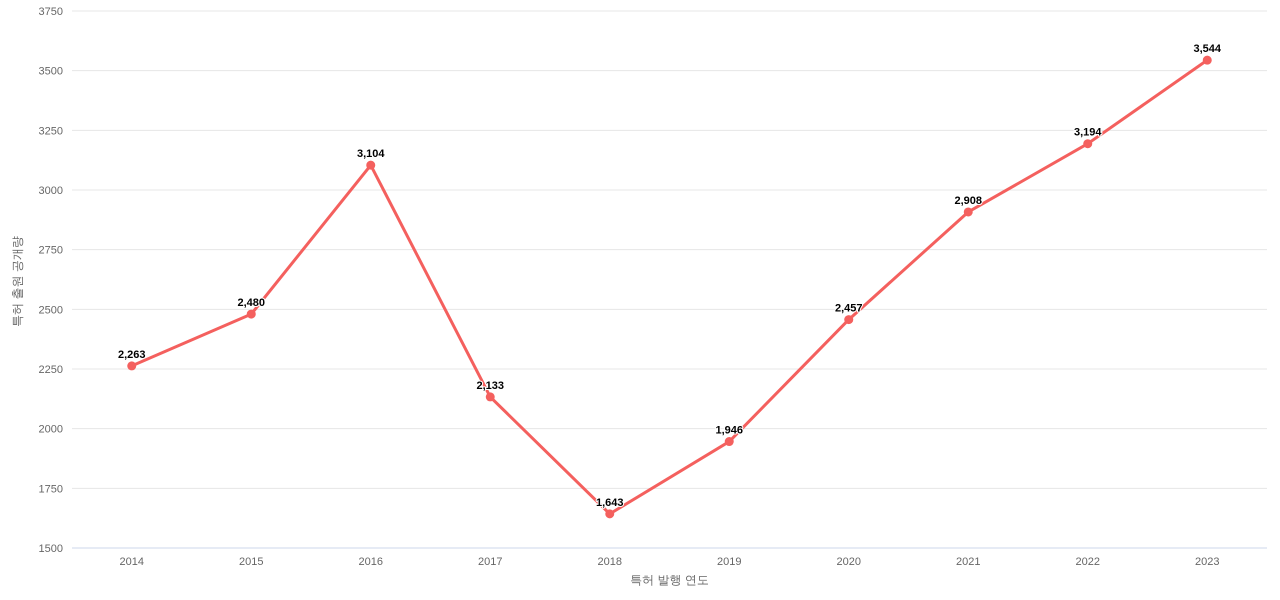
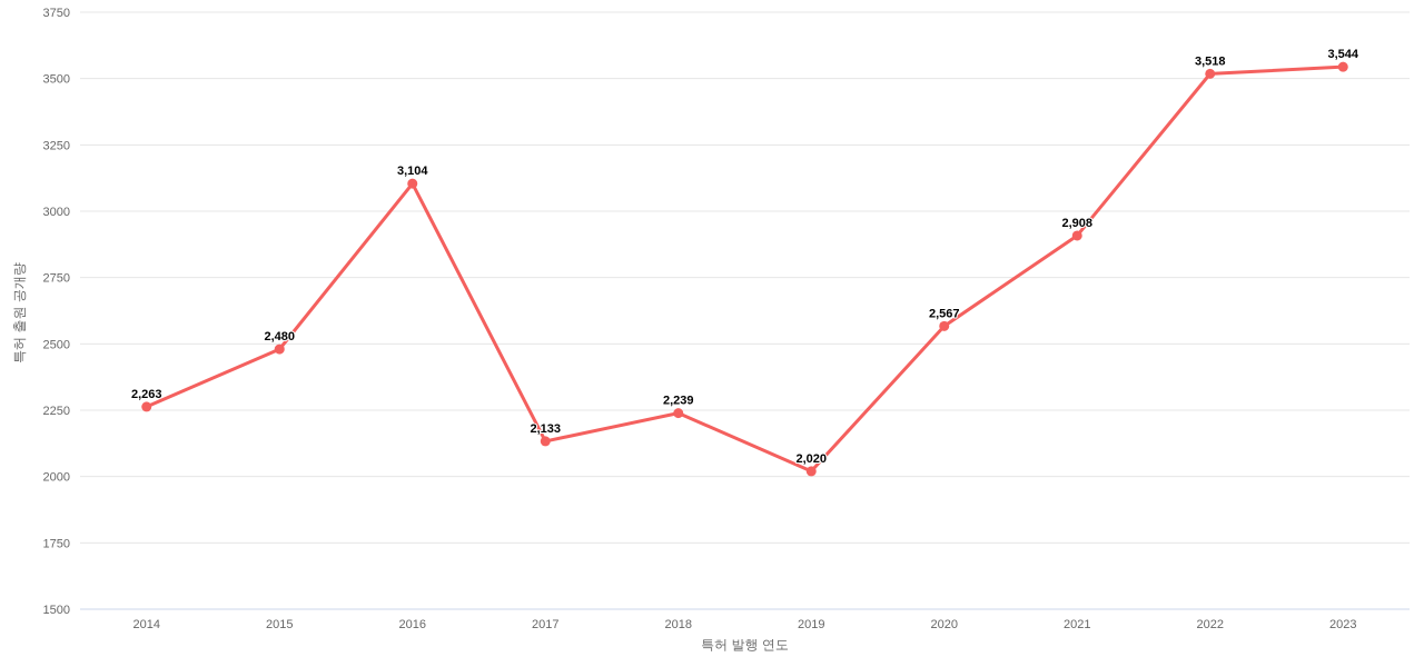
2018: 1,643 -> 2,239
2019: 1,946 -> 2,020
2020: 2,457 -> 2,567
2022: 3,194 -> 3,518
